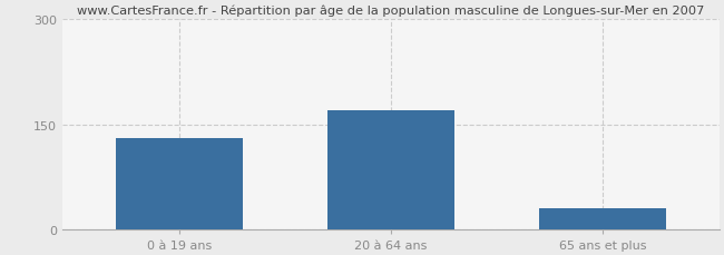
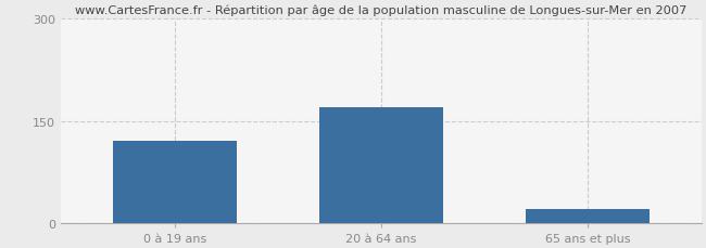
0 à 19 ans: 130 -> 120
65 ans et plus: 30 -> 20
